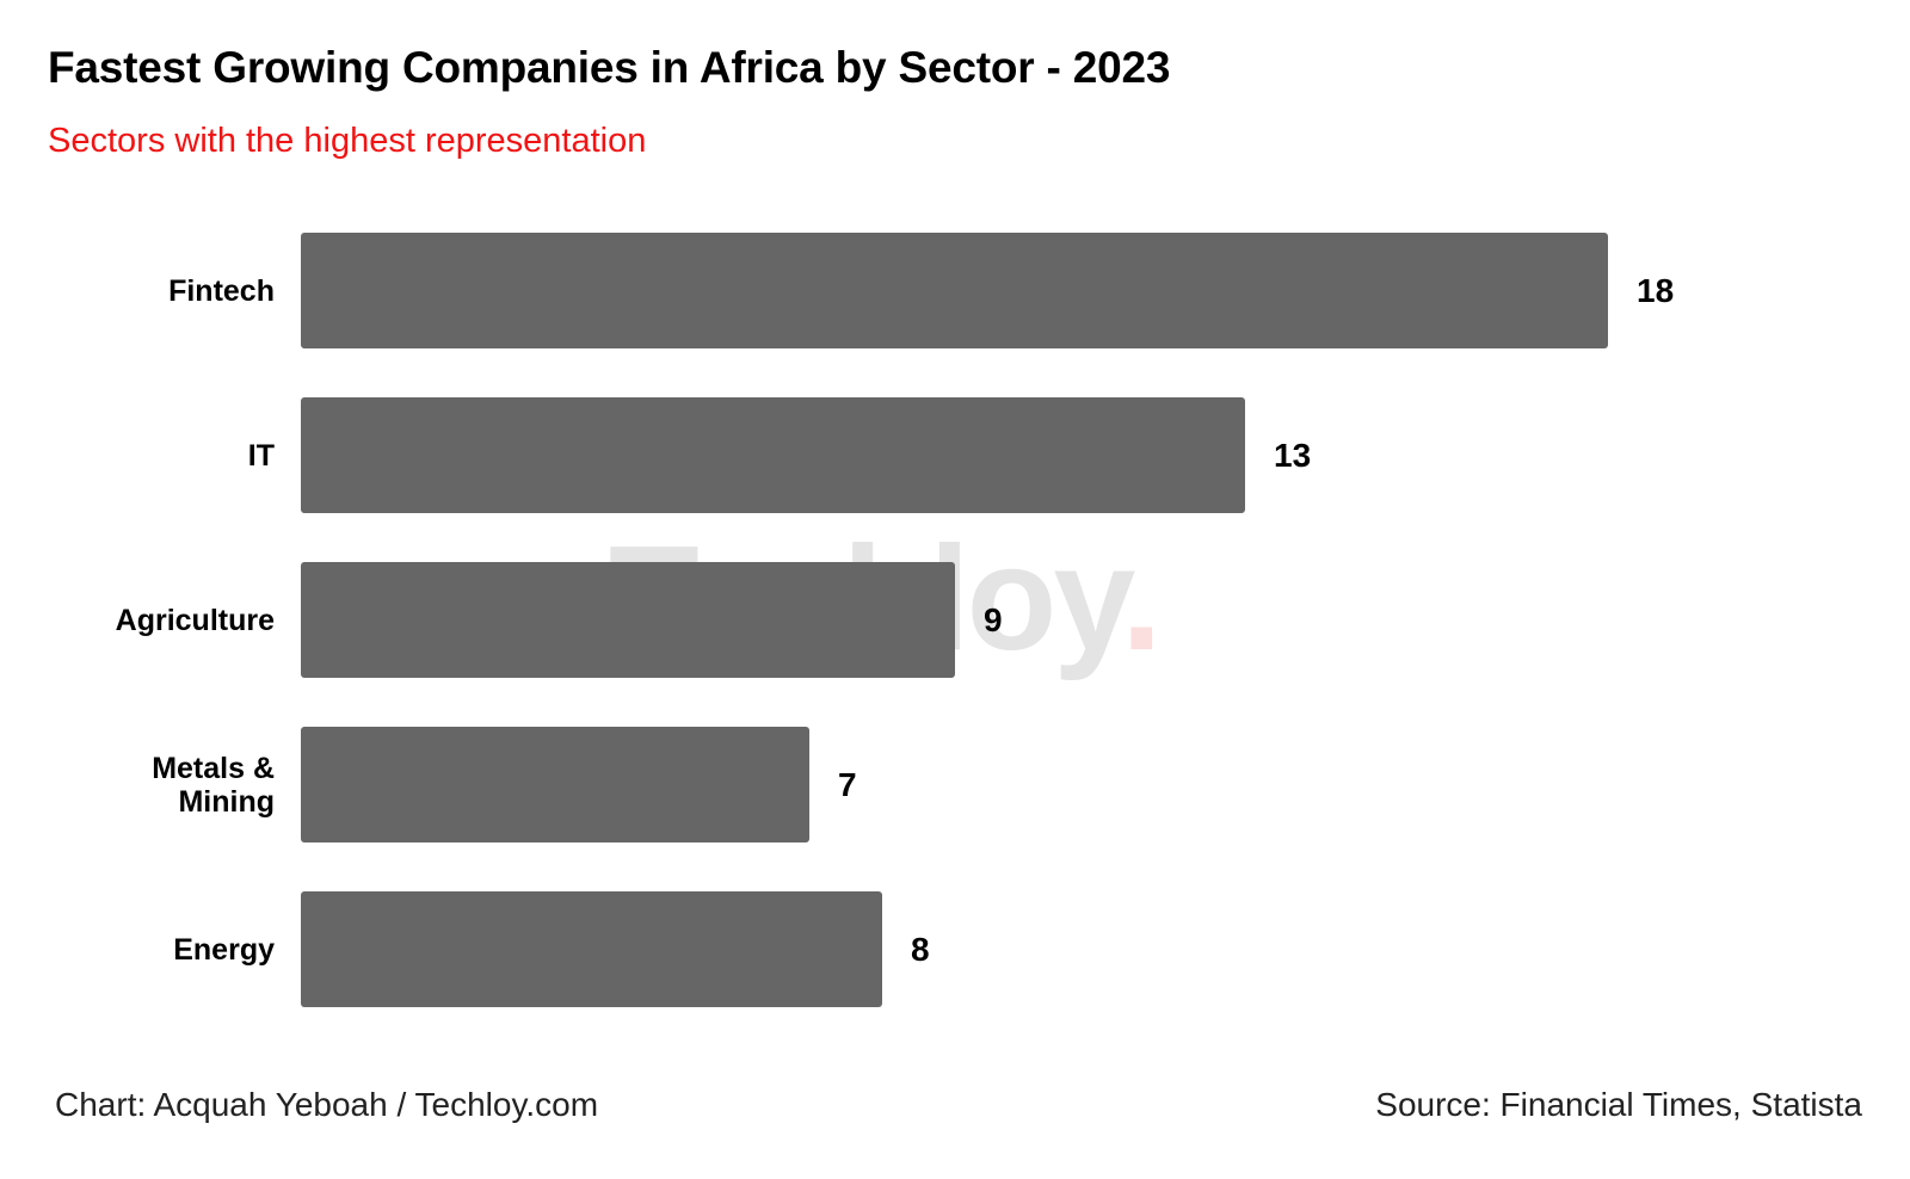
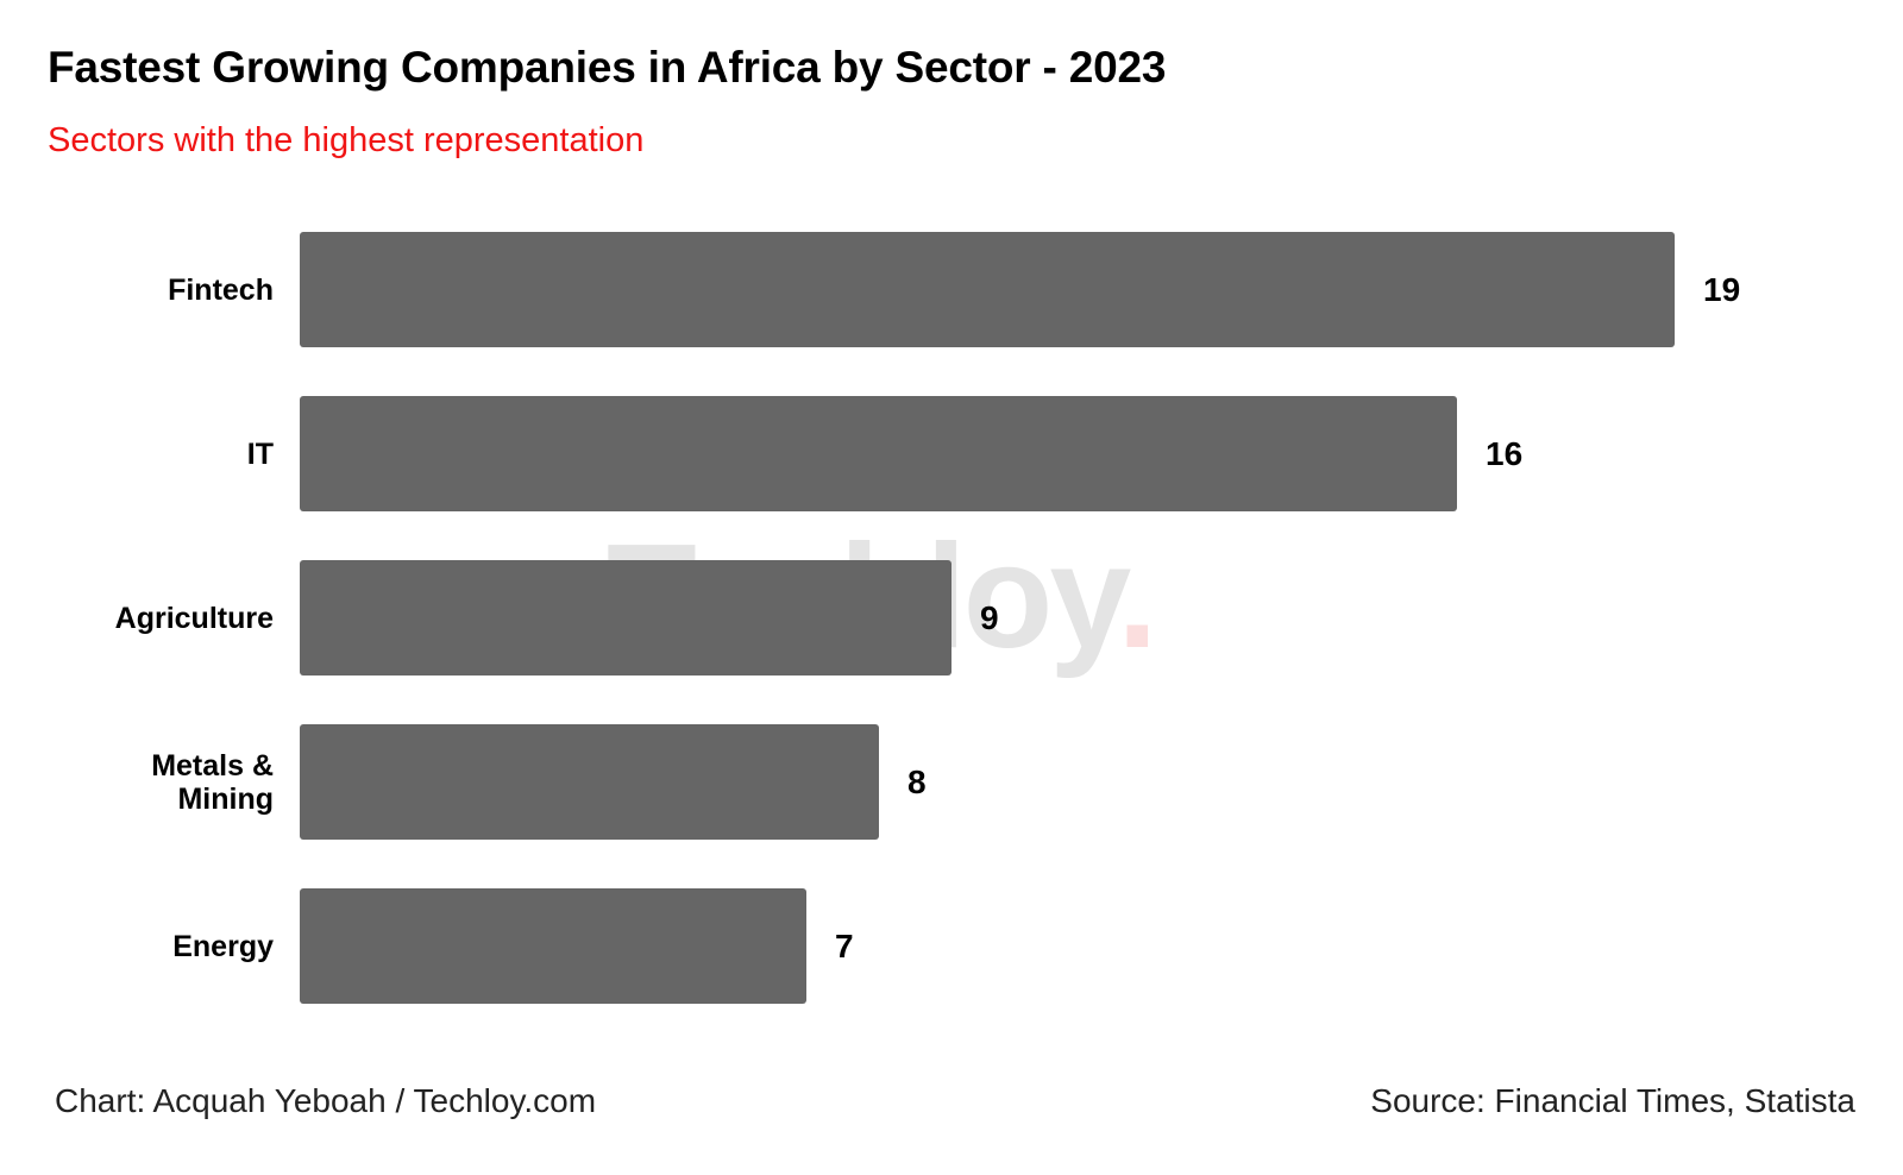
Fintech: 18 -> 19
IT: 13 -> 16
Metals & Mining: 7 -> 8
Energy: 8 -> 7
